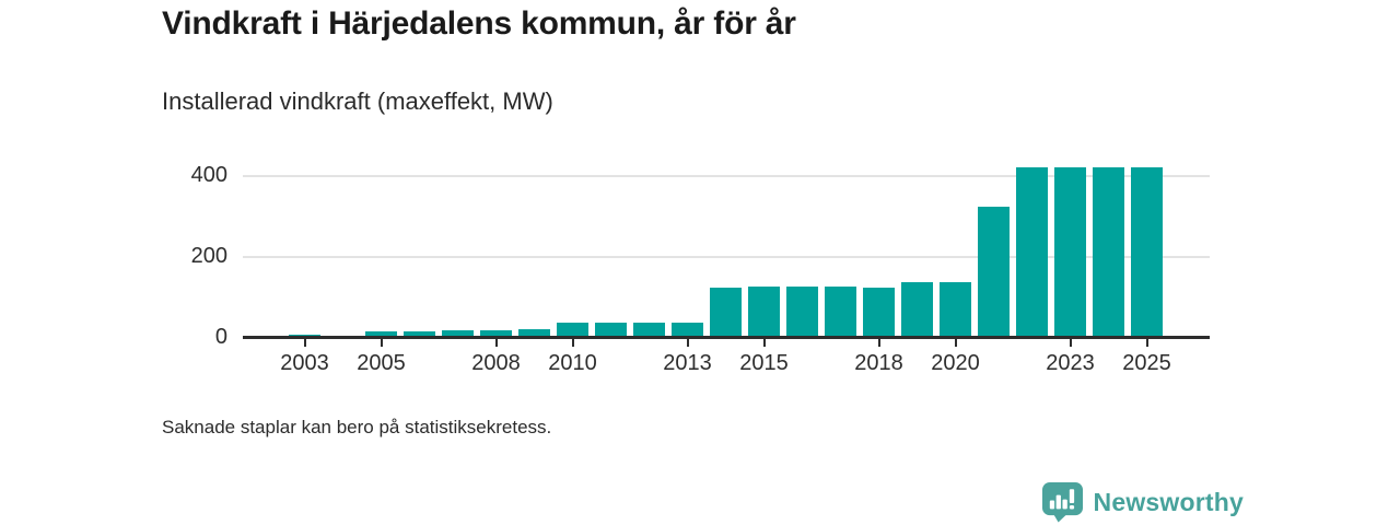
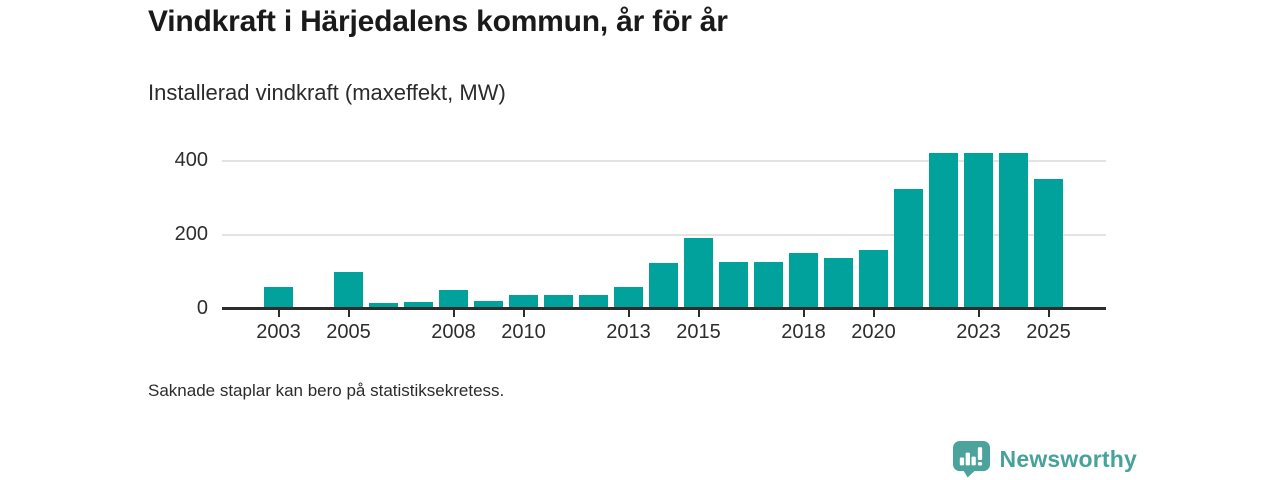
2003: 10 -> 60
2005: 20 -> 100
2008: 20 -> 50
2013: 40 -> 60
2015: 130 -> 190
2018: 120 -> 150
2020: 140 -> 160
2025: 420 -> 350
